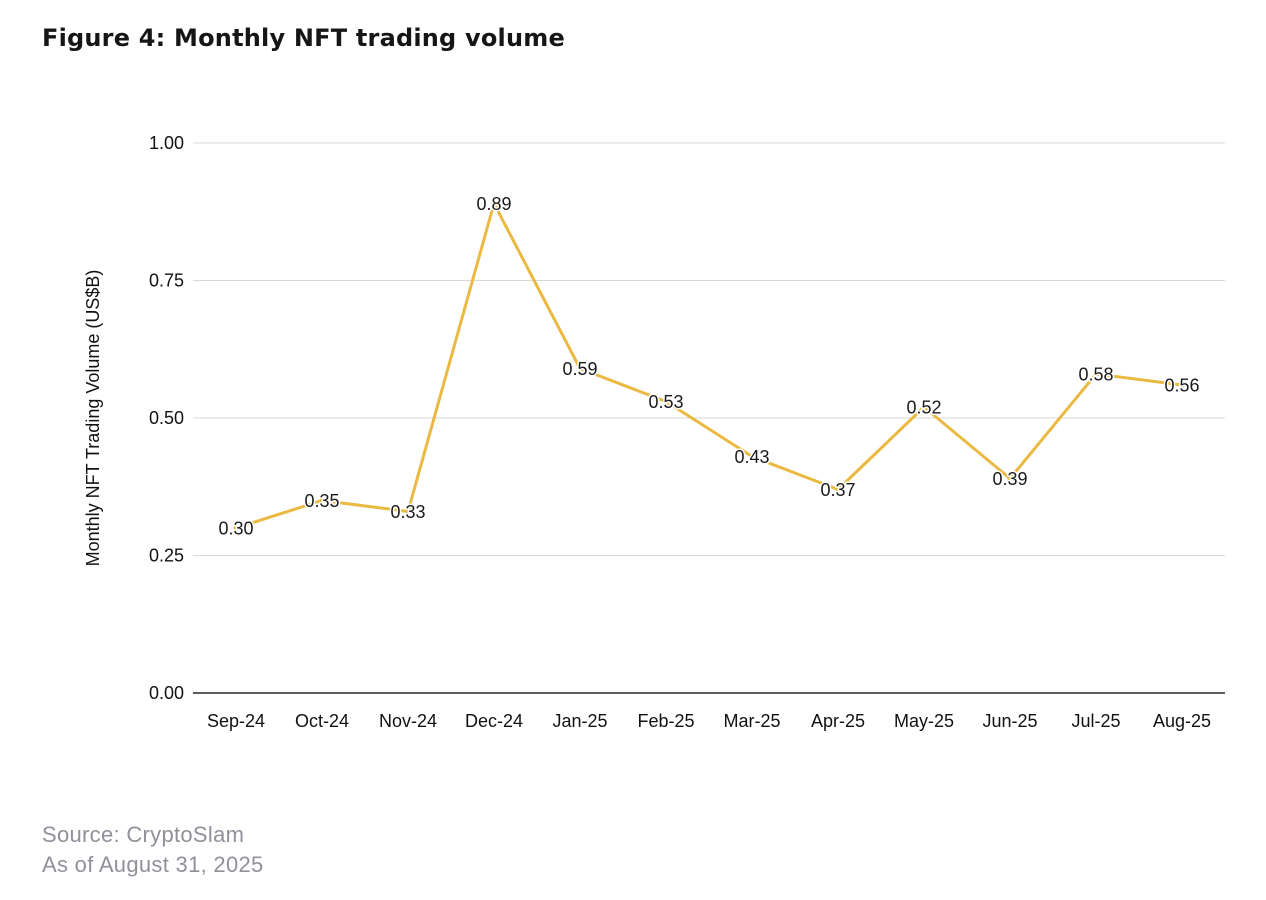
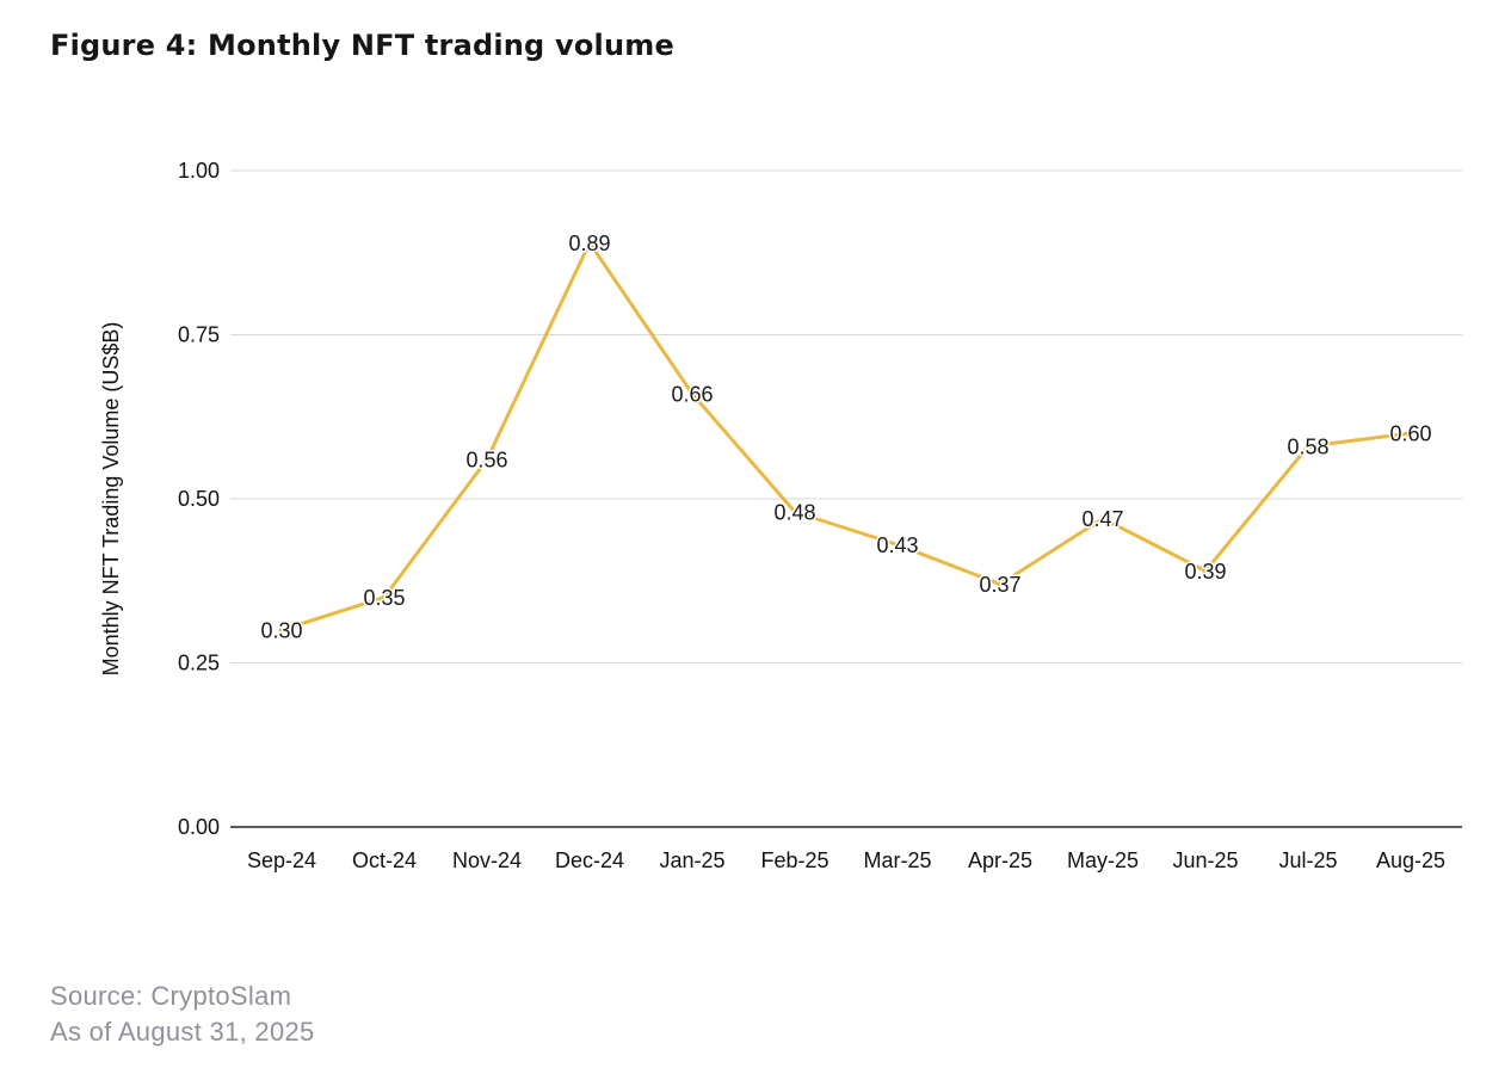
Nov-24: 0.33 -> 0.56
Jan-25: 0.59 -> 0.66
Feb-25: 0.53 -> 0.48
May-25: 0.52 -> 0.47
Aug-25: 0.56 -> 0.60
